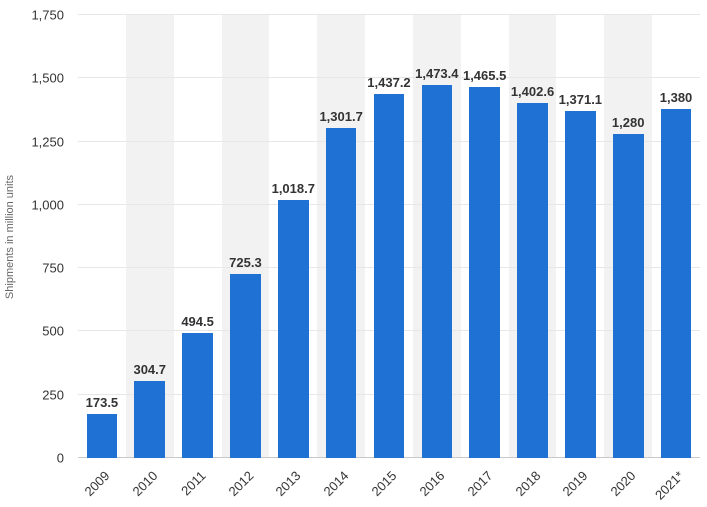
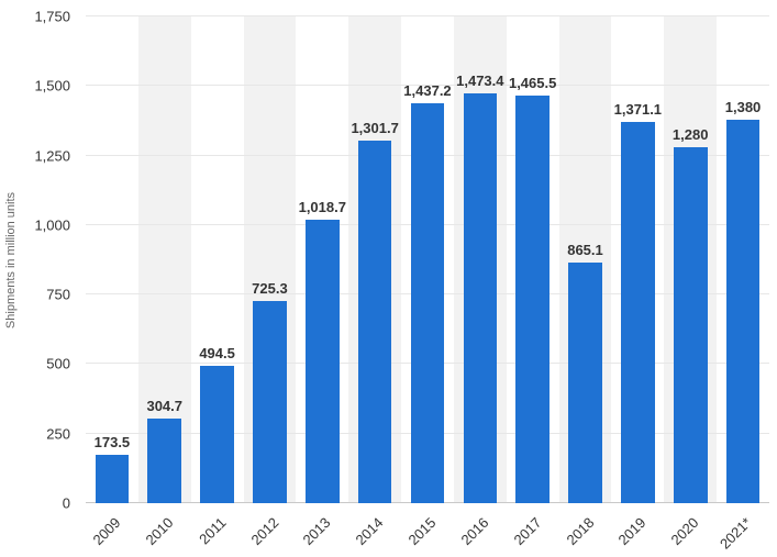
2018: 1,402.6 -> 865.1
